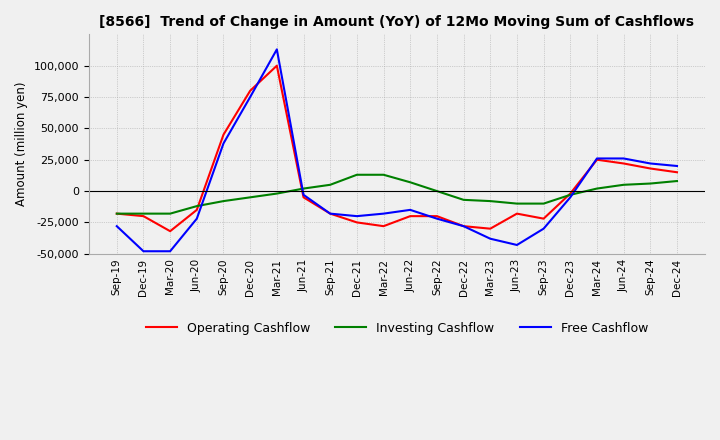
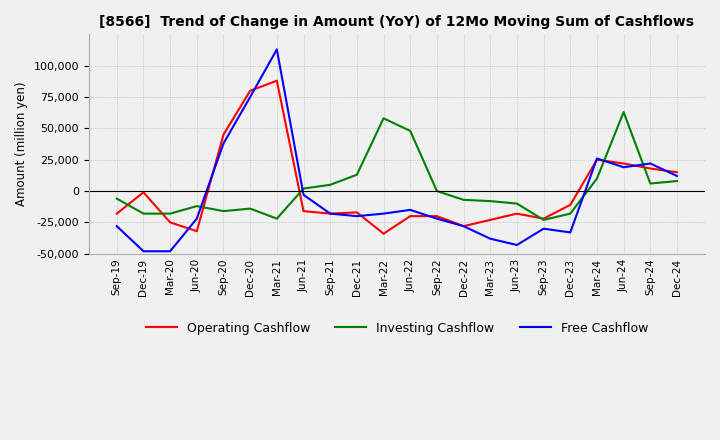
Investing Cashflow/Sep-19: -18,000 -> -6,000
Operating Cashflow/Dec-19: -20,000 -> -1,000
Operating Cashflow/Mar-20: -32,000 -> -25,000
Operating Cashflow/Jun-20: -15,000 -> -32,000
Investing Cashflow/Sep-20: -8,000 -> -16,000
Investing Cashflow/Dec-20: -5,000 -> -14,000
Operating Cashflow/Mar-21: 100,000 -> 88,000
Investing Cashflow/Mar-21: -2,000 -> -22,000
Operating Cashflow/Jun-21: -5,000 -> -16,000
Operating Cashflow/Dec-21: -25,000 -> -17,000
Operating Cashflow/Mar-22: -28,000 -> -34,000
Investing Cashflow/Mar-22: 13,000 -> 58,000
Investing Cashflow/Jun-22: 7,000 -> 48,000
Operating Cashflow/Mar-23: -30,000 -> -23,000
Investing Cashflow/Sep-23: -10,000 -> -23,000
Operating Cashflow/Dec-23: -2,000 -> -11,000
Investing Cashflow/Dec-23: -3,000 -> -18,000
Free Cashflow/Dec-23: -5,000 -> -33,000
Investing Cashflow/Mar-24: 2,000 -> 10,000
Investing Cashflow/Jun-24: 5,000 -> 63,000
Free Cashflow/Jun-24: 26,000 -> 19,000
Free Cashflow/Dec-24: 20,000 -> 12,000
